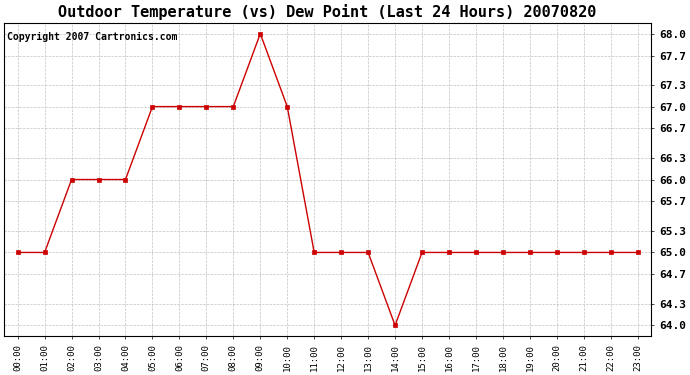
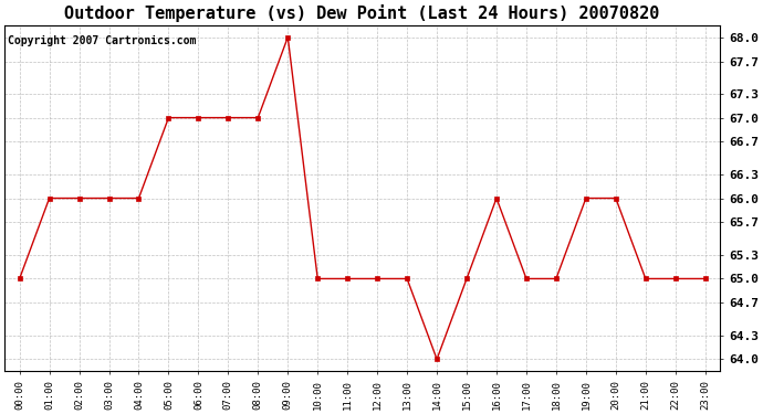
01:00: 65 -> 66
10:00: 67 -> 65
16:00: 65 -> 66
19:00: 65 -> 66
20:00: 65 -> 66
